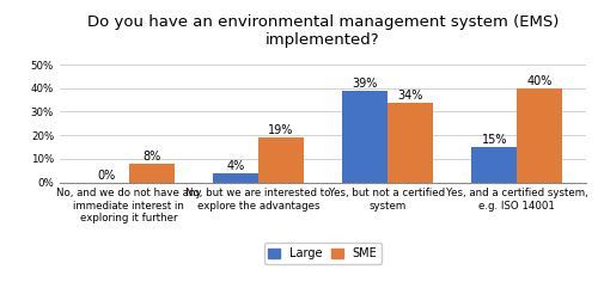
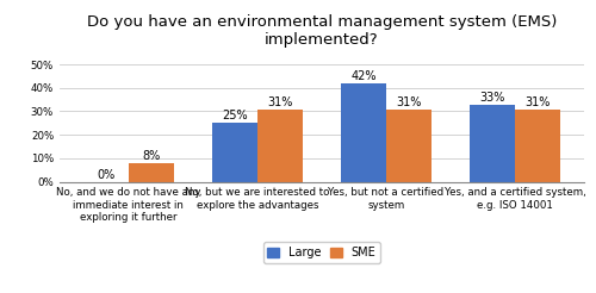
Large/No, but we are interested to explore the advantages: 4% -> 25%
SME/No, but we are interested to explore the advantages: 19% -> 31%
Large/Yes, but not a certified system: 39% -> 42%
SME/Yes, but not a certified system: 34% -> 31%
Large/Yes, and a certified system, e.g. ISO 14001: 15% -> 33%
SME/Yes, and a certified system, e.g. ISO 14001: 40% -> 31%
